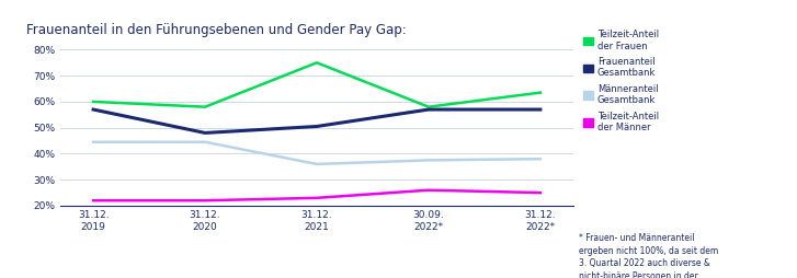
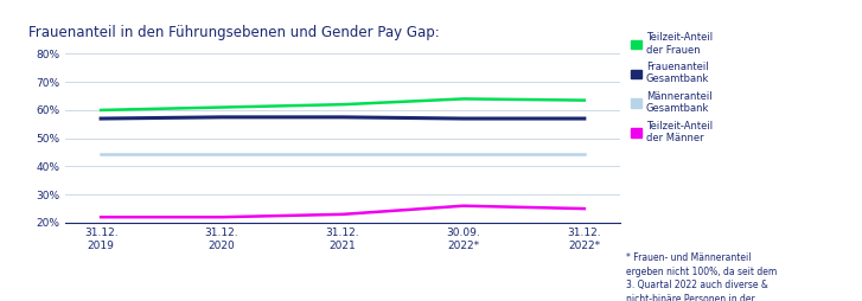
Teilzeit-Anteil der Frauen/31.12. 2020: 58.0% -> 61.0%
Frauenanteil Gesamtbank/31.12. 2020: 48.0% -> 57.5%
Teilzeit-Anteil der Frauen/31.12. 2021: 75.0% -> 62.0%
Frauenanteil Gesamtbank/31.12. 2021: 50.5% -> 57.5%
Männeranteil Gesamtbank/31.12. 2021: 36.0% -> 44.5%
Teilzeit-Anteil der Frauen/30.09. 2022*: 58.0% -> 64.0%
Männeranteil Gesamtbank/30.09. 2022*: 37.5% -> 44.5%
Männeranteil Gesamtbank/31.12. 2022*: 38.0% -> 44.5%
